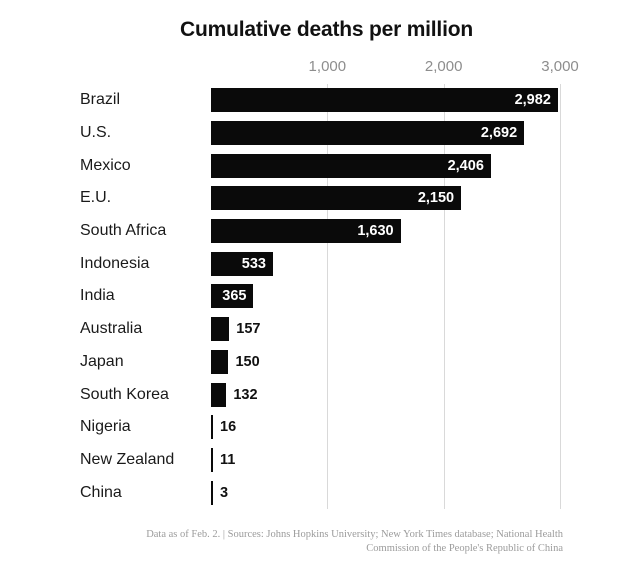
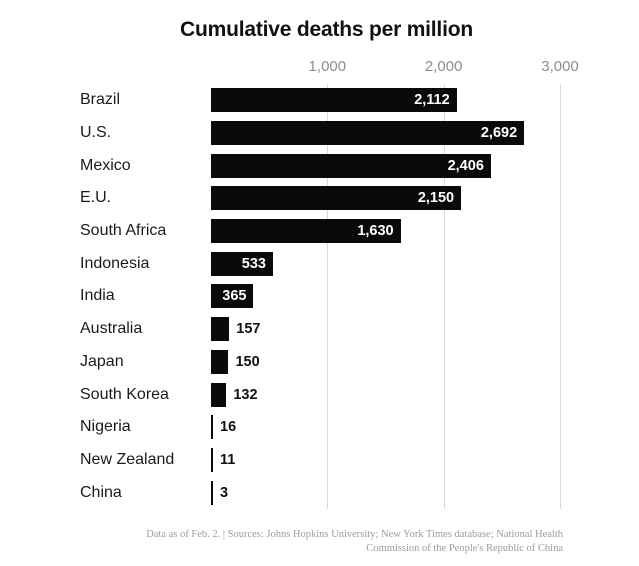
Brazil: 2,982 -> 2,112
